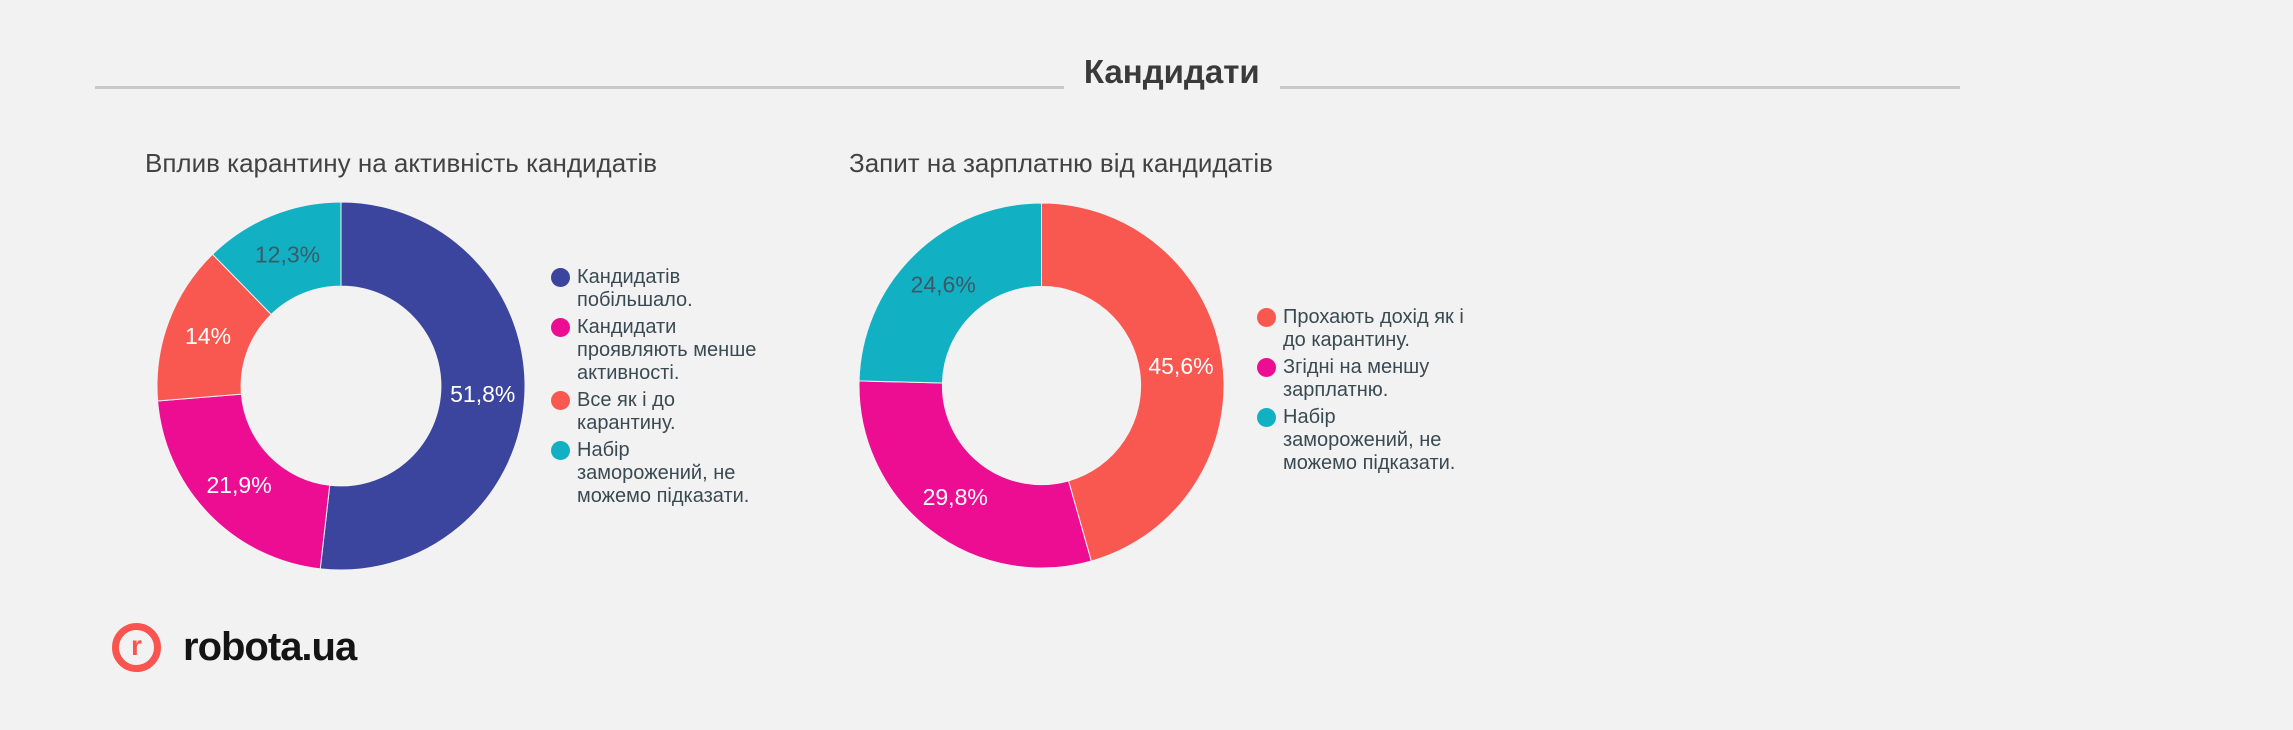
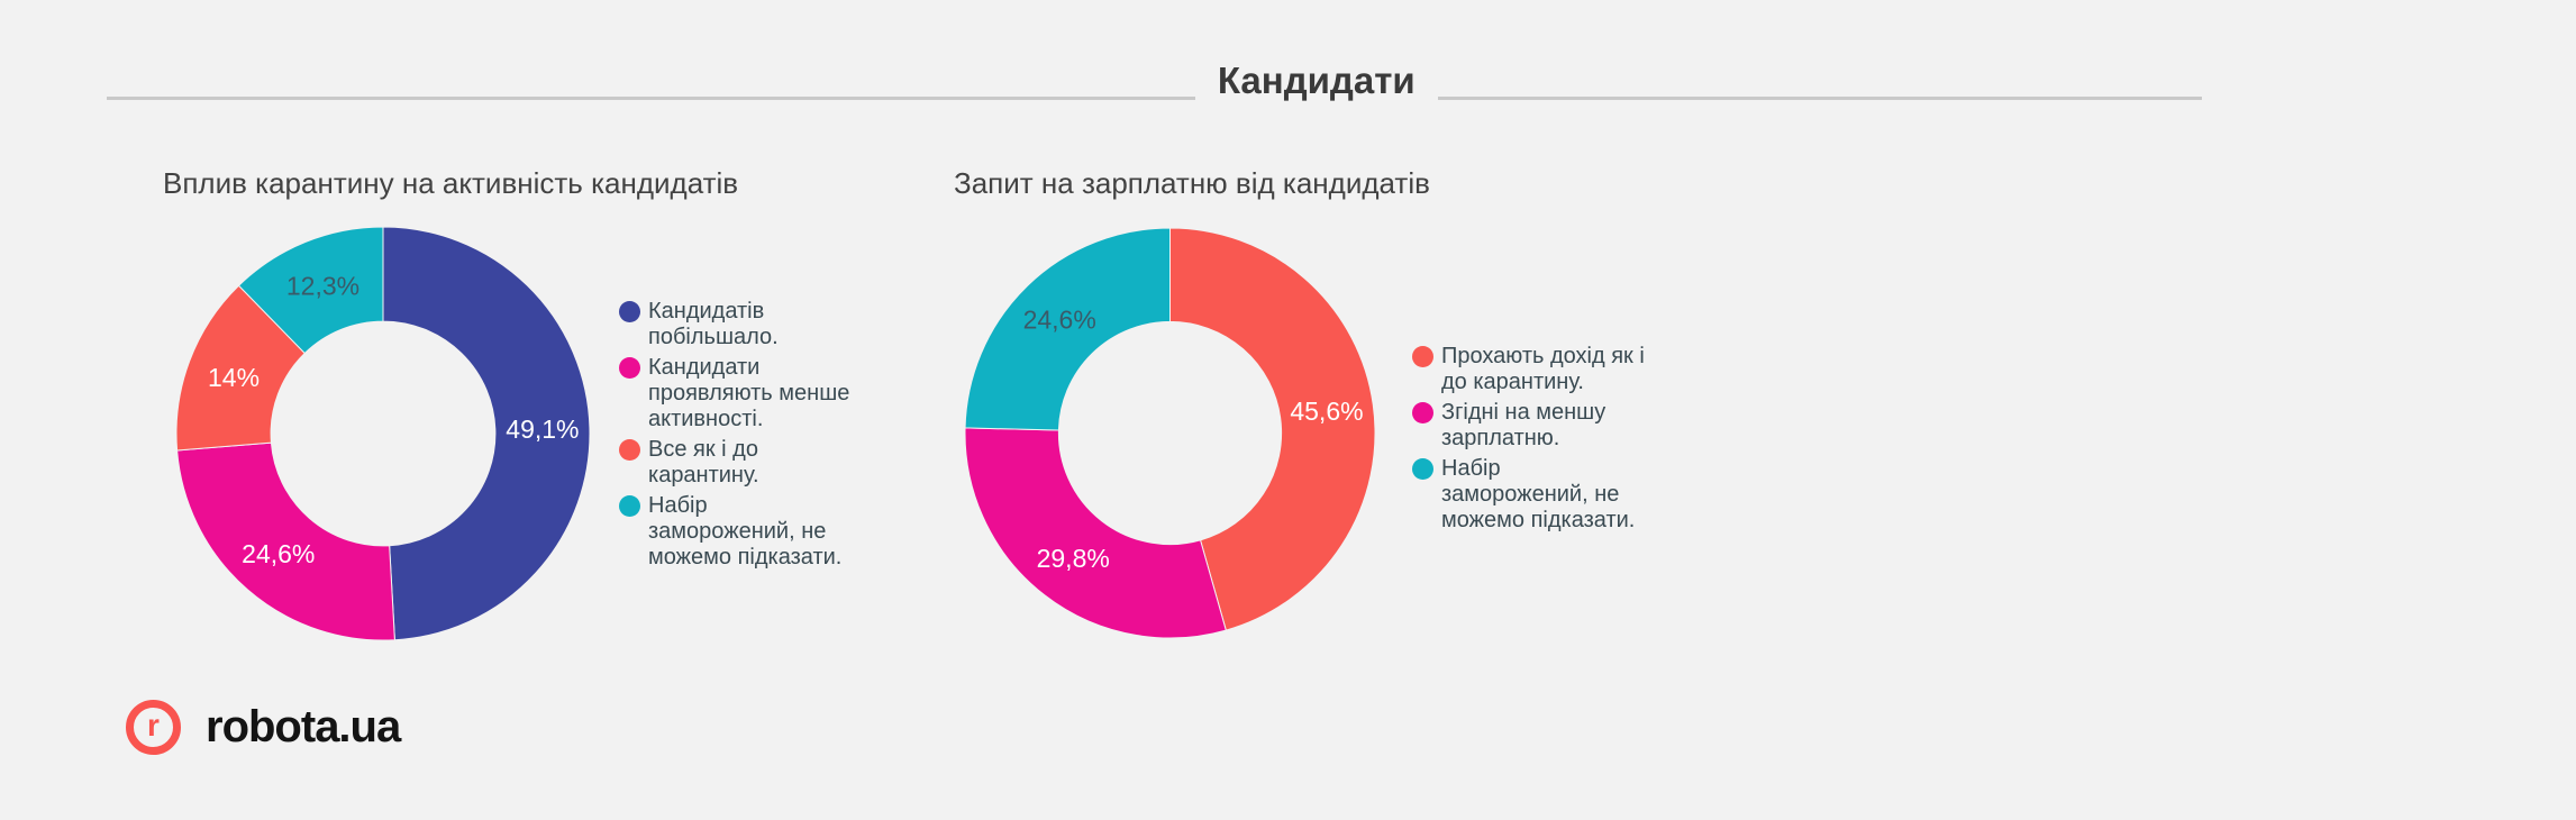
Вплив карантину на активність кандидатів/Кандидатів побільшало.: 51,8% -> 49,1%
Вплив карантину на активність кандидатів/Кандидати проявляють менше активності.: 21,9% -> 24,6%
